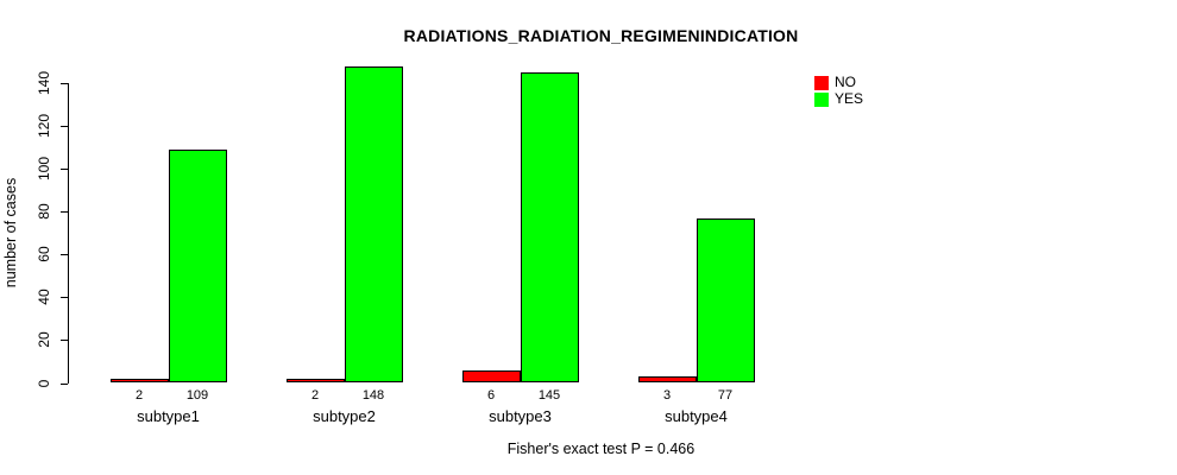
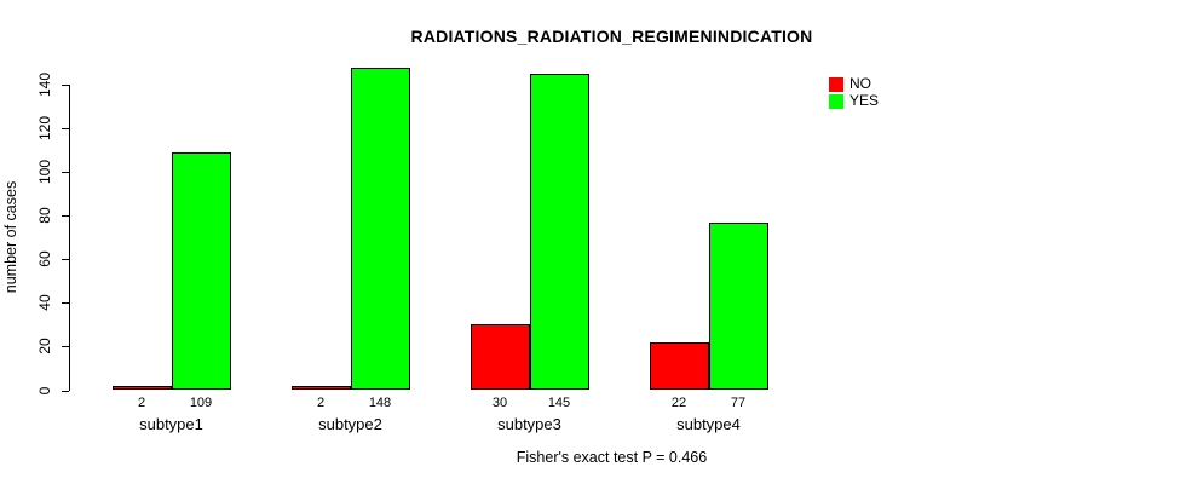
NO/subtype3: 6 -> 30
NO/subtype4: 3 -> 22
